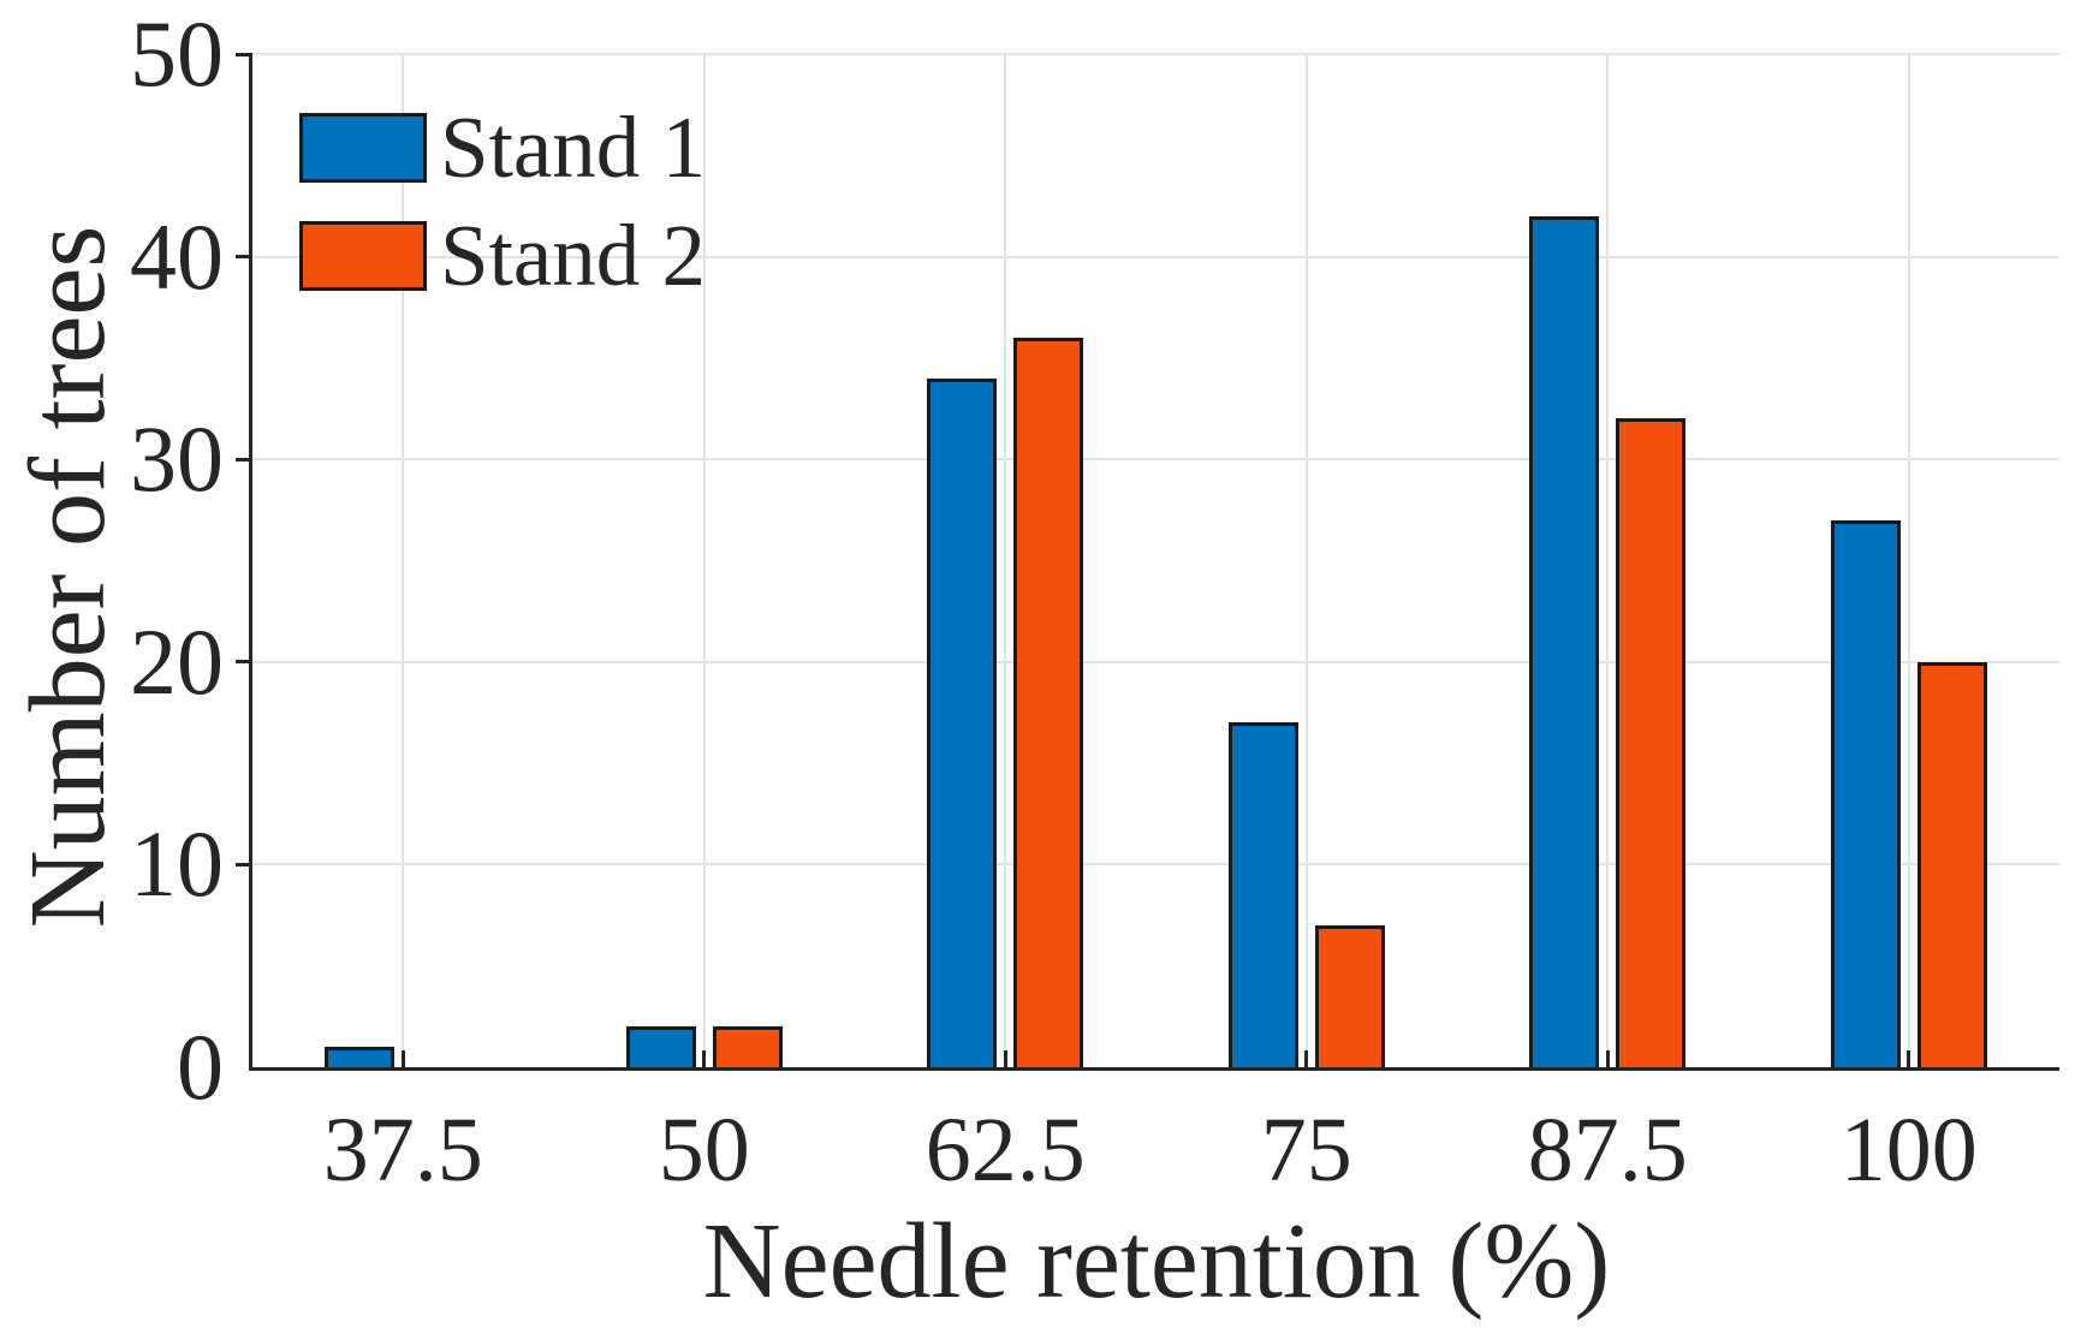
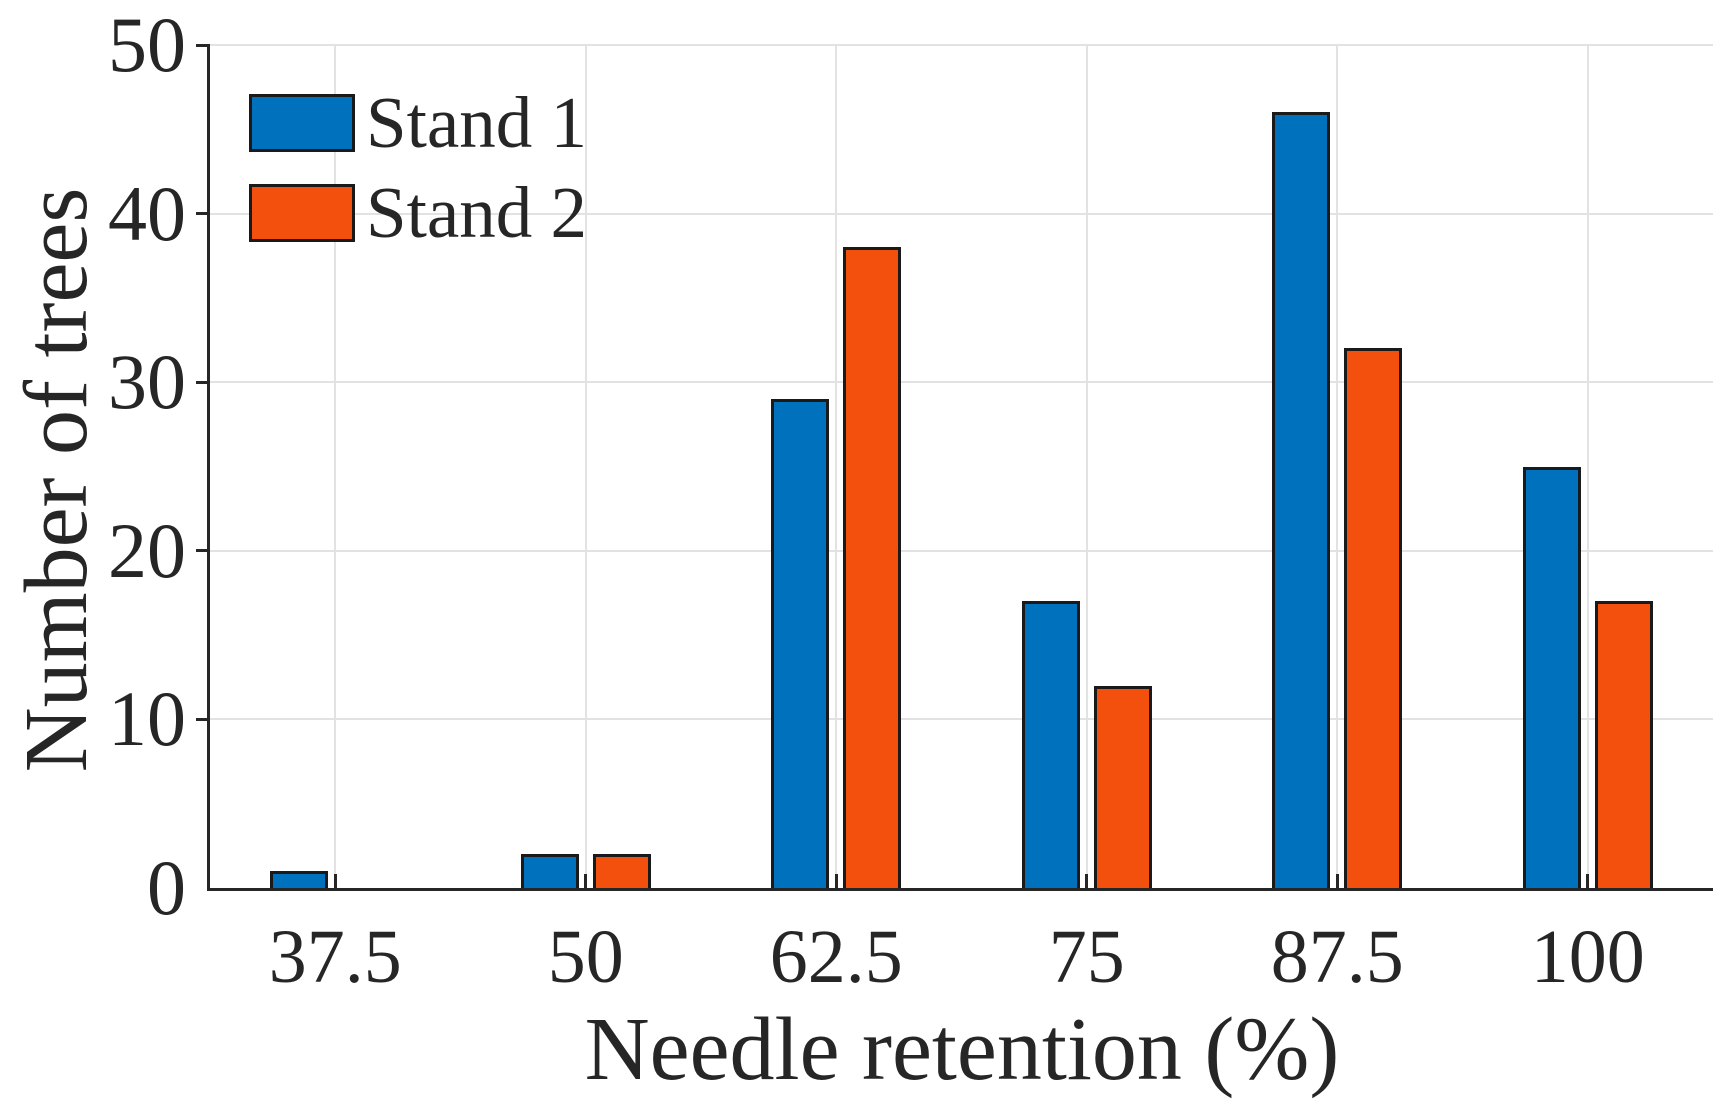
Stand 1/62.5: 34 -> 29
Stand 2/62.5: 36 -> 38
Stand 2/75: 7 -> 12
Stand 1/87.5: 42 -> 46
Stand 1/100: 27 -> 25
Stand 2/100: 20 -> 17
